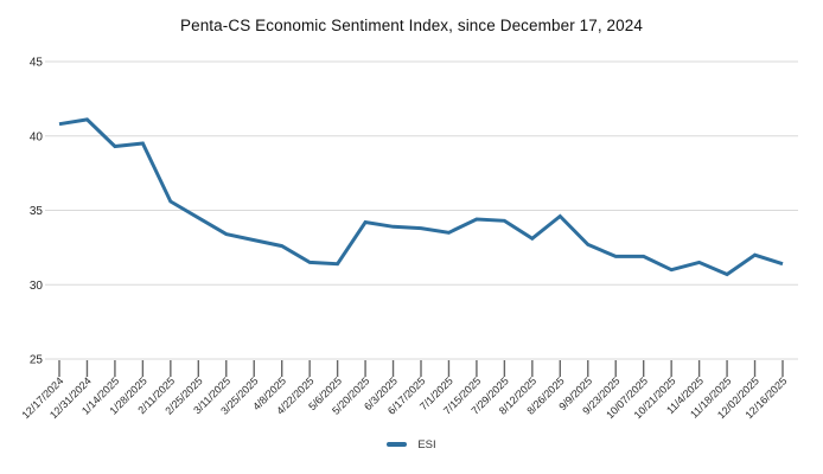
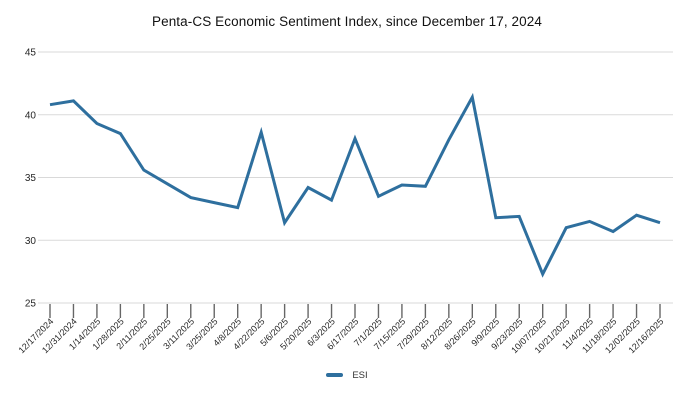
1/28/2025: 39.5 -> 38.5
4/22/2025: 31.5 -> 38.6
6/3/2025: 33.9 -> 33.2
6/17/2025: 33.8 -> 38.1
8/12/2025: 33.1 -> 38.0
8/26/2025: 34.6 -> 41.4
9/9/2025: 32.7 -> 31.8
10/07/2025: 31.9 -> 27.3
